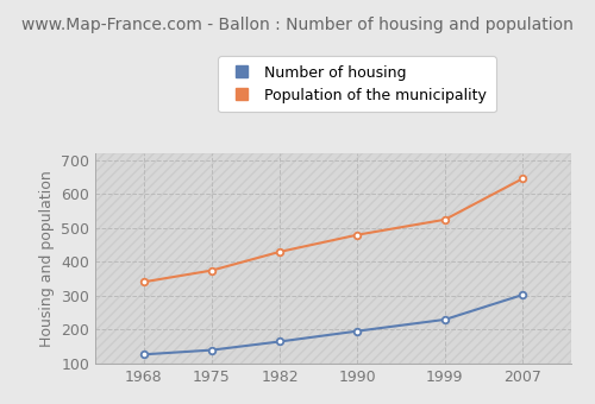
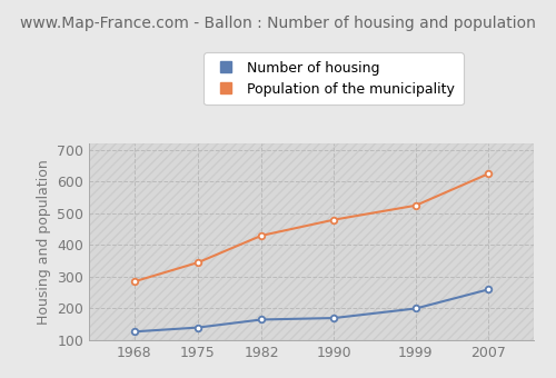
Population of the municipality/1968: 341 -> 285
Population of the municipality/1975: 375 -> 345
Number of housing/1990: 196 -> 170
Number of housing/1999: 230 -> 200
Number of housing/2007: 303 -> 260
Population of the municipality/2007: 646 -> 625
